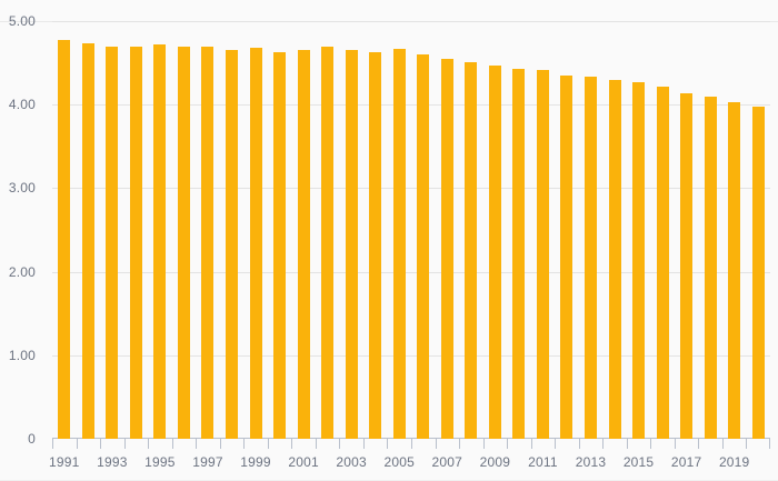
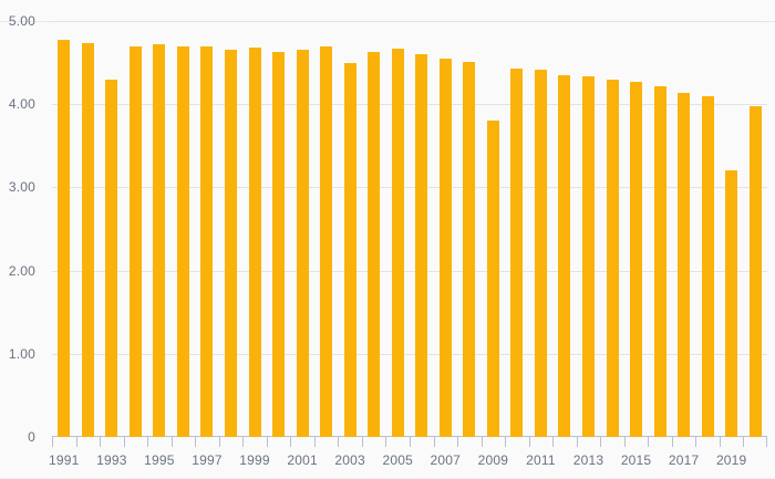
1993: 4.7 -> 4.3
2003: 4.7 -> 4.5
2009: 4.5 -> 3.8
2019: 4.0 -> 3.2
